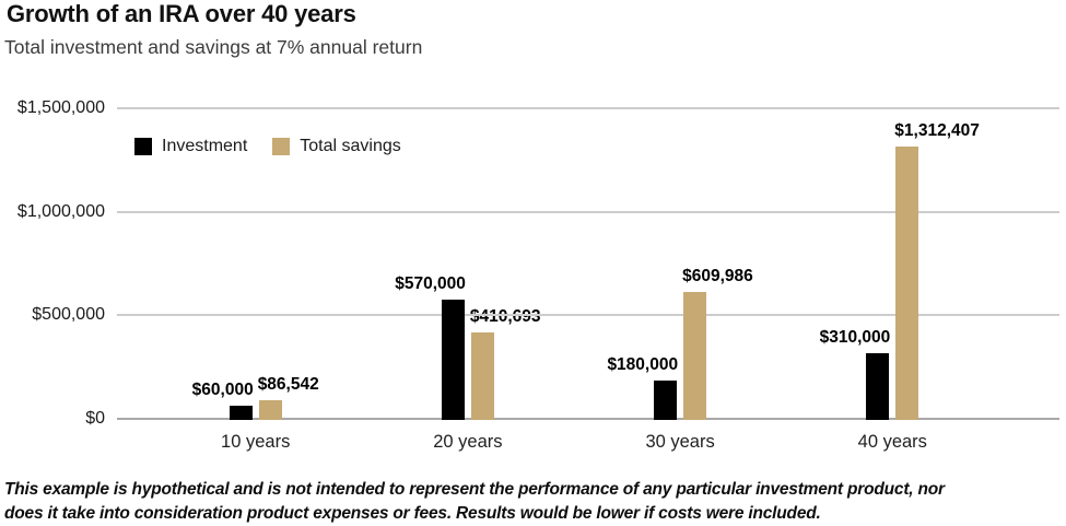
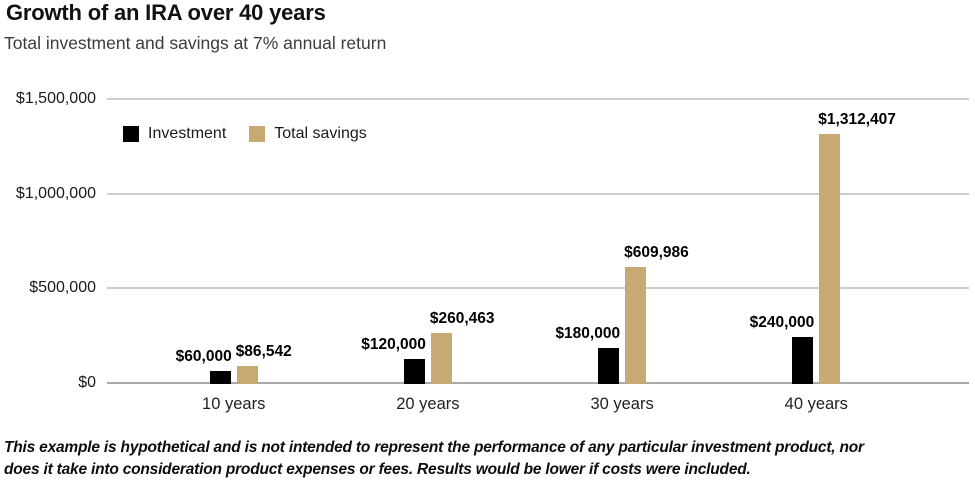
Investment/20 years: $570,000 -> $120,000
Total savings/20 years: $410,693 -> $260,463
Investment/40 years: $310,000 -> $240,000
